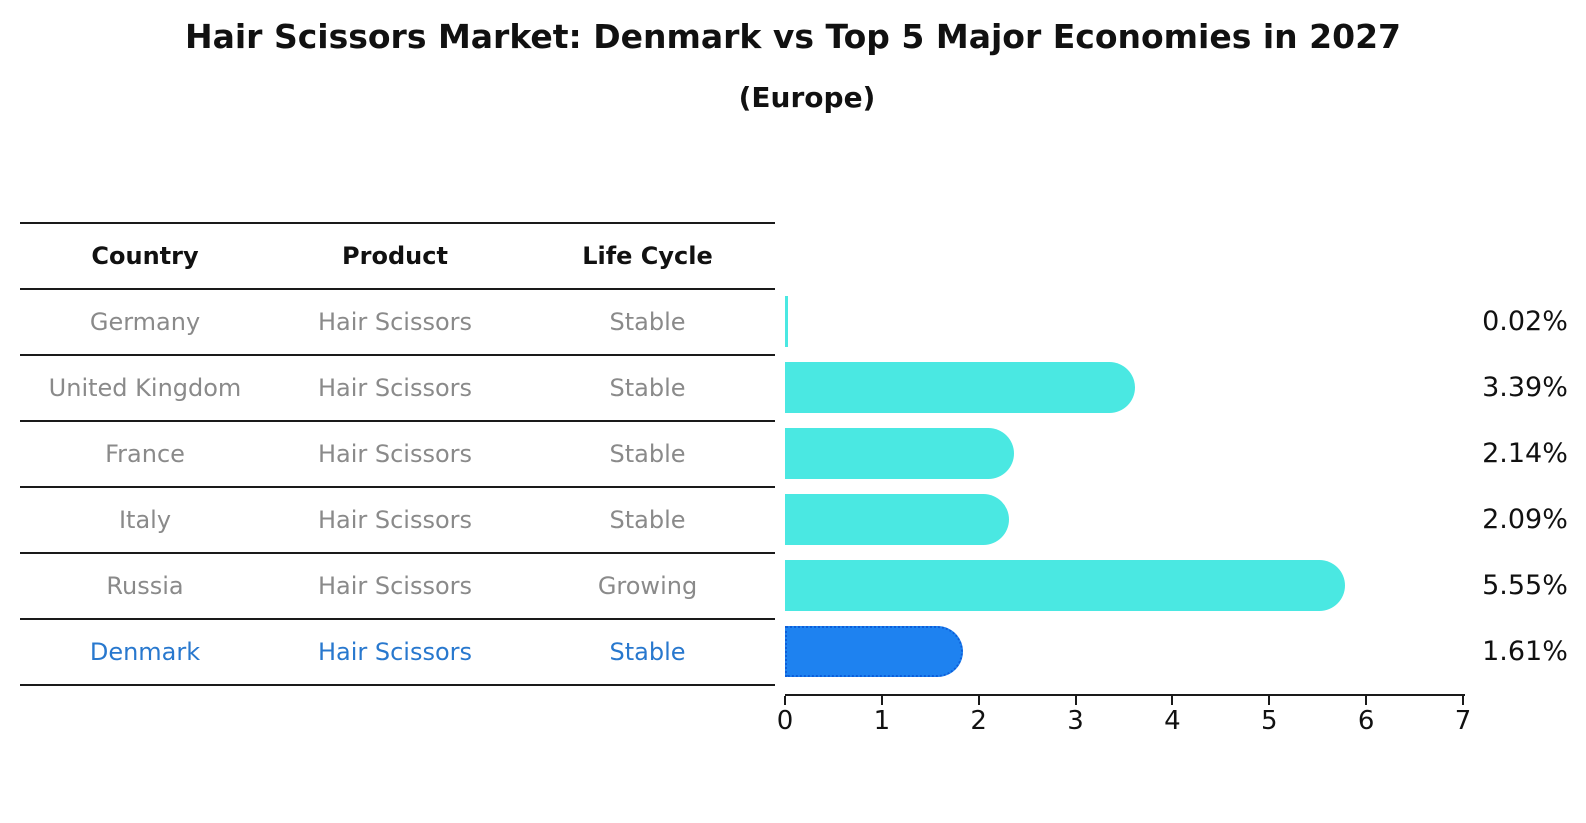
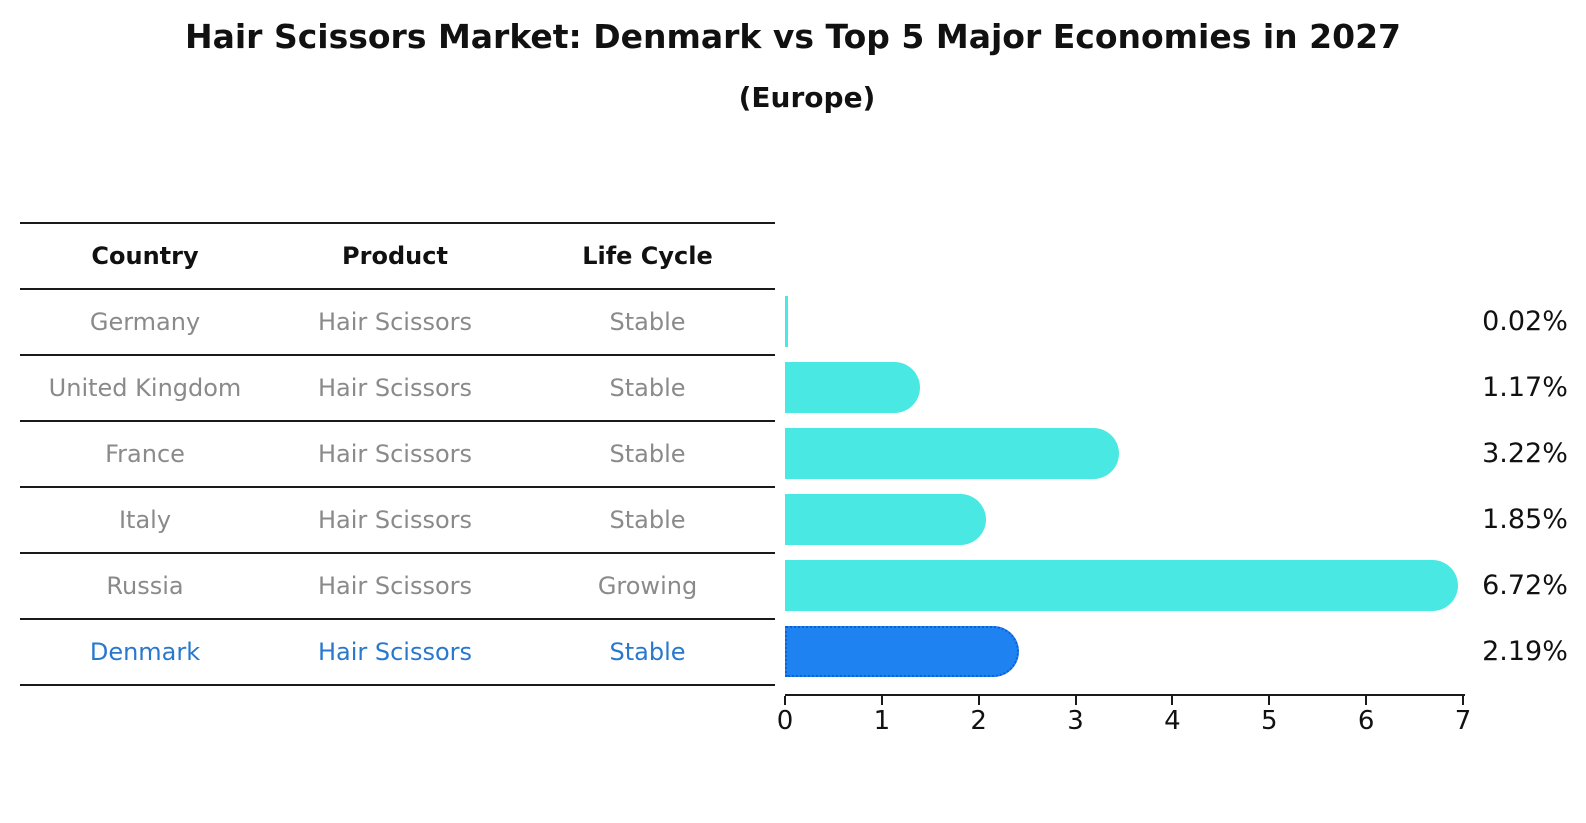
United Kingdom: 3.39% -> 1.17%
France: 2.14% -> 3.22%
Italy: 2.09% -> 1.85%
Russia: 5.55% -> 6.72%
Denmark: 1.61% -> 2.19%
